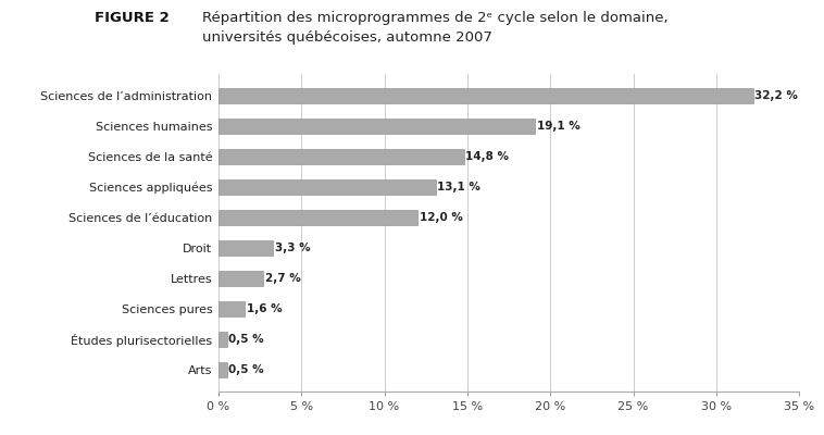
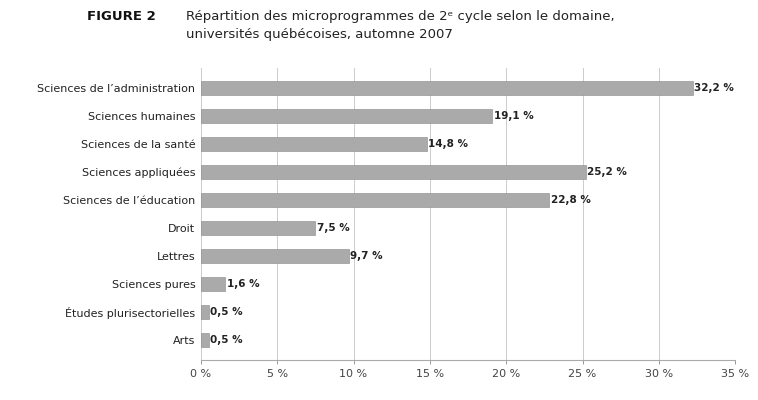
Sciences appliquées: 13,1 -> 25,2
Sciences de l’éducation: 12,0 -> 22,8
Droit: 3,3 -> 7,5
Lettres: 2,7 -> 9,7
